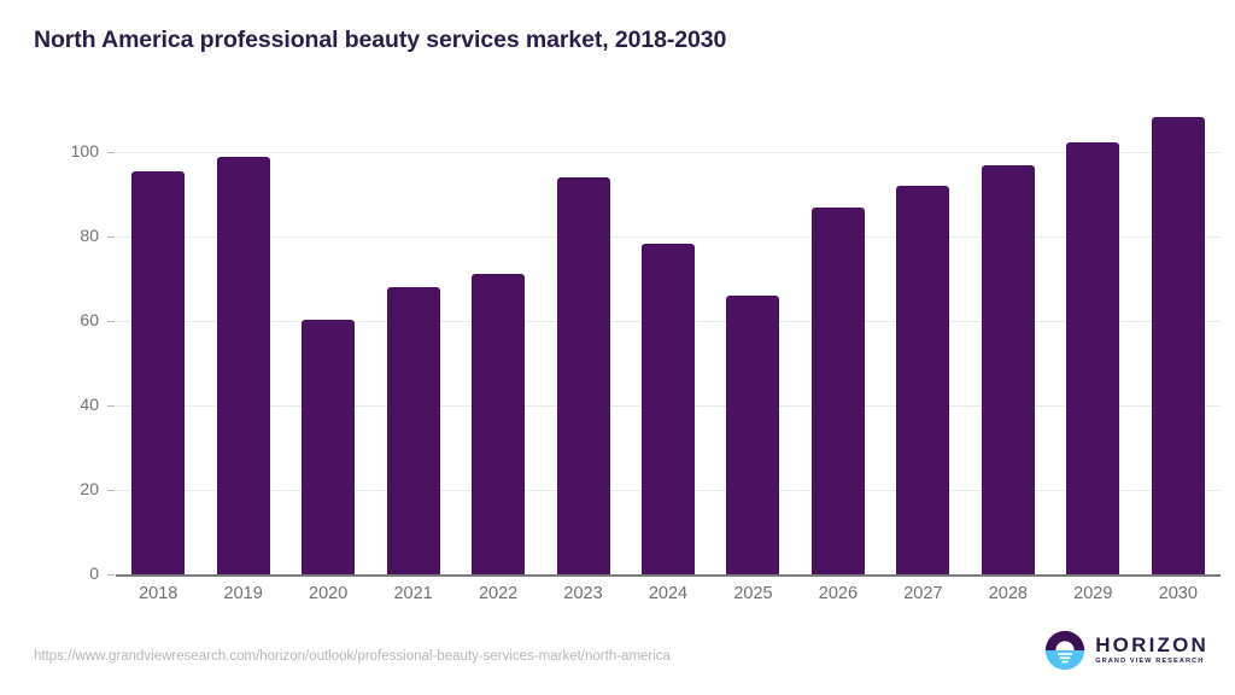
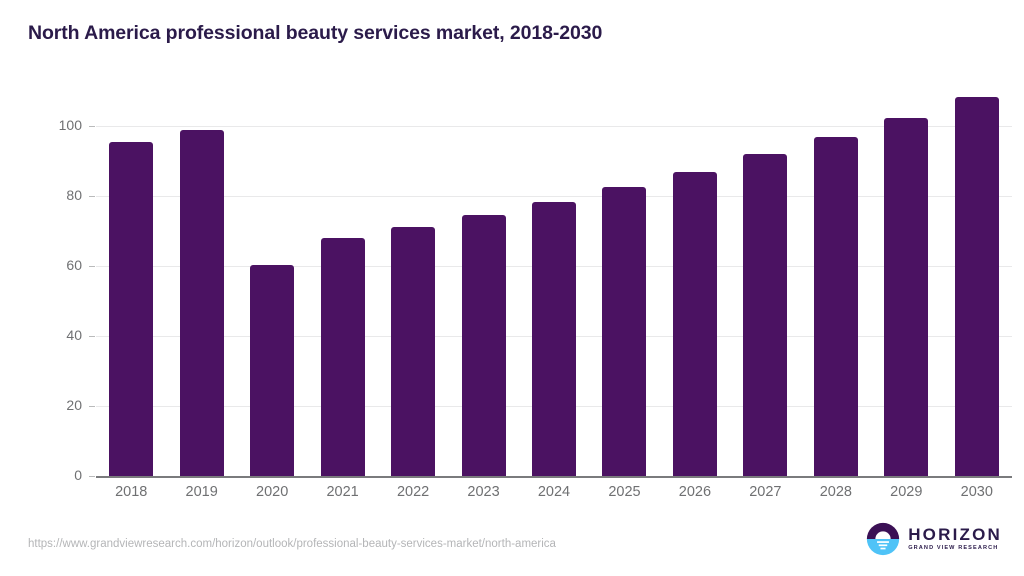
2023: 94 -> 75
2025: 66 -> 83
